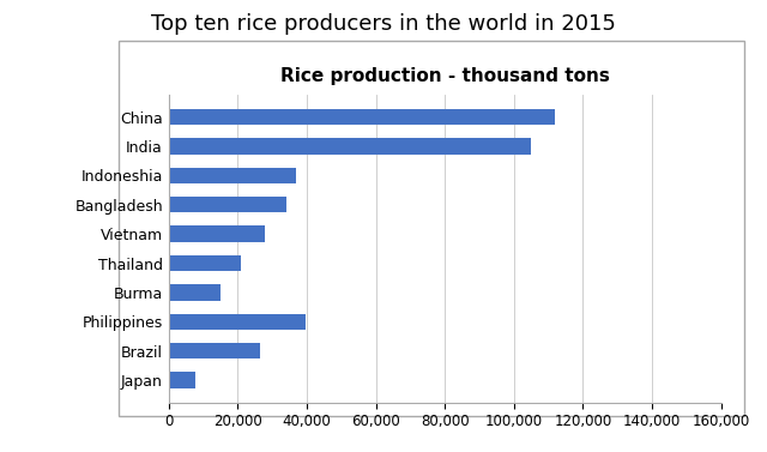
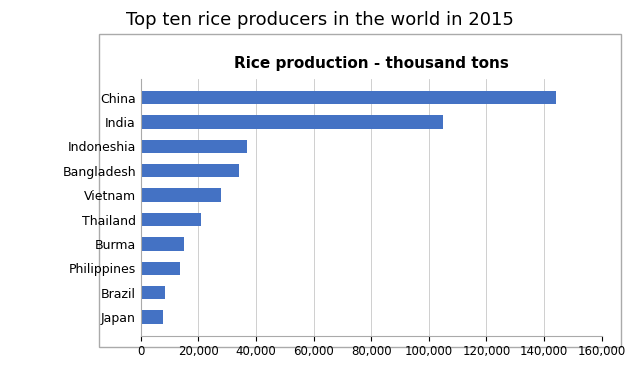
China: 112,000 -> 144,000
Philippines: 39,500 -> 13,500
Brazil: 26,500 -> 8,500
